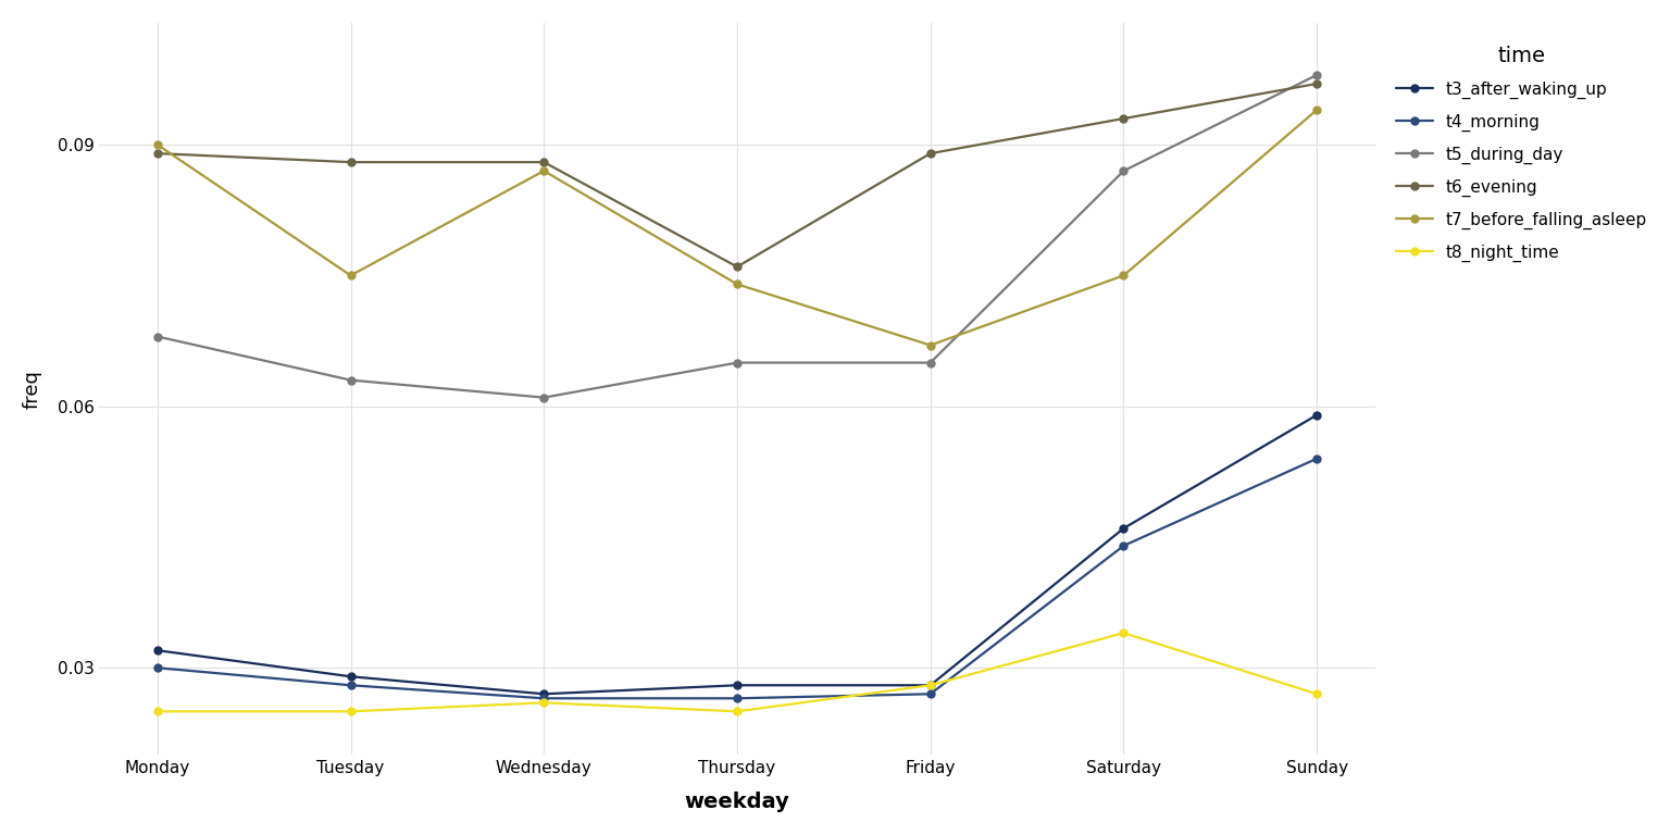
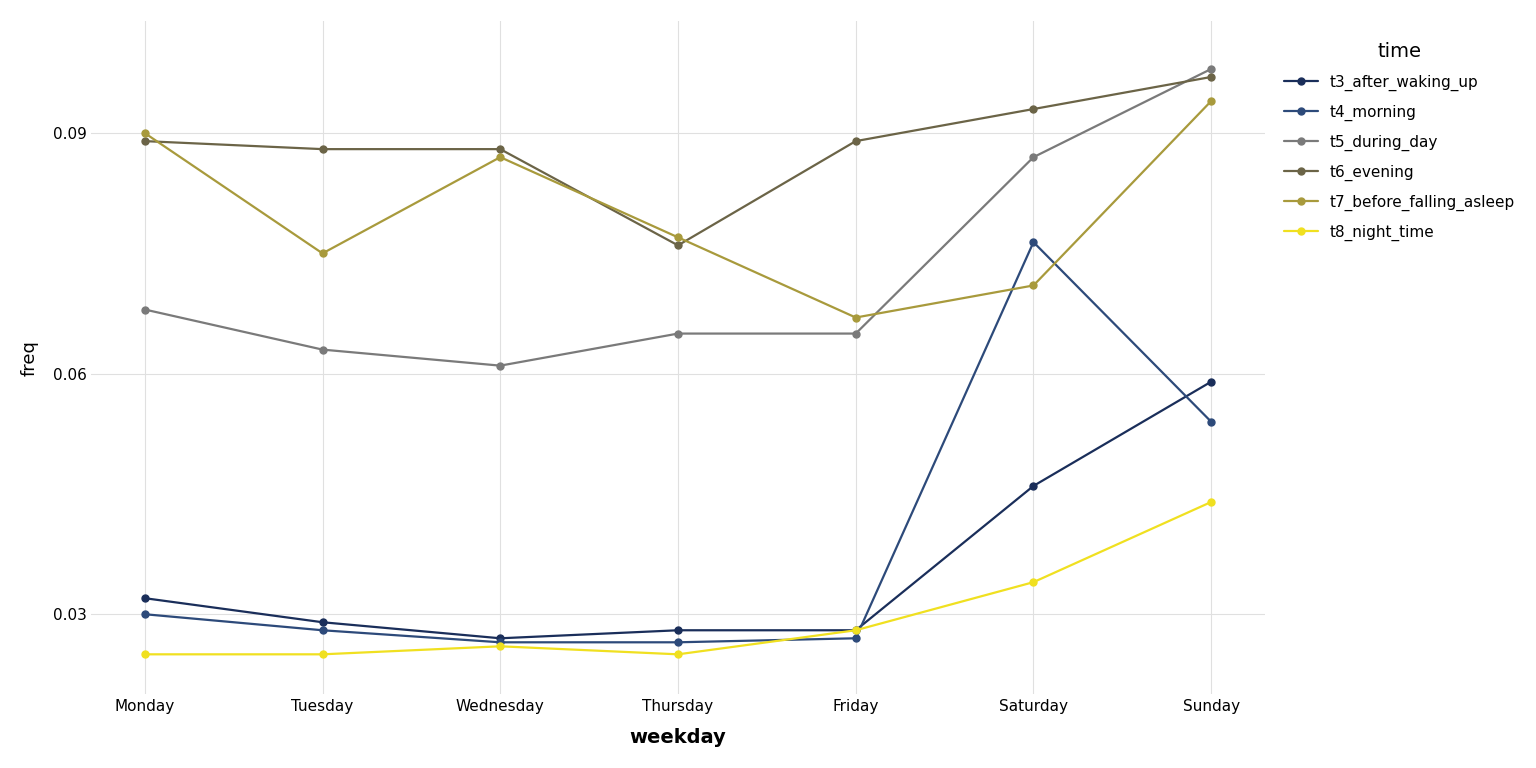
t7_before_falling_asleep/Thursday: 0.074 -> 0.077
t4_morning/Saturday: 0.0440 -> 0.0764
t7_before_falling_asleep/Saturday: 0.075 -> 0.071
t8_night_time/Sunday: 0.027 -> 0.044
